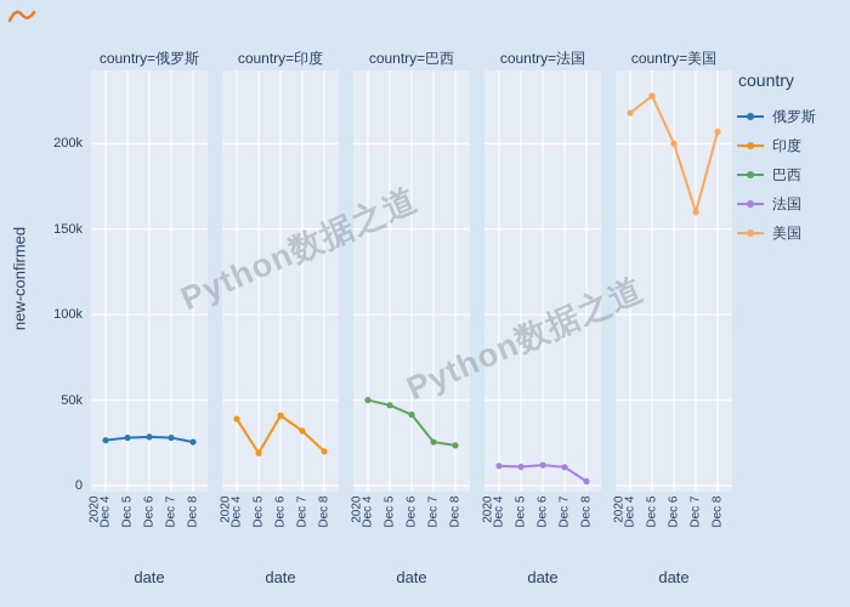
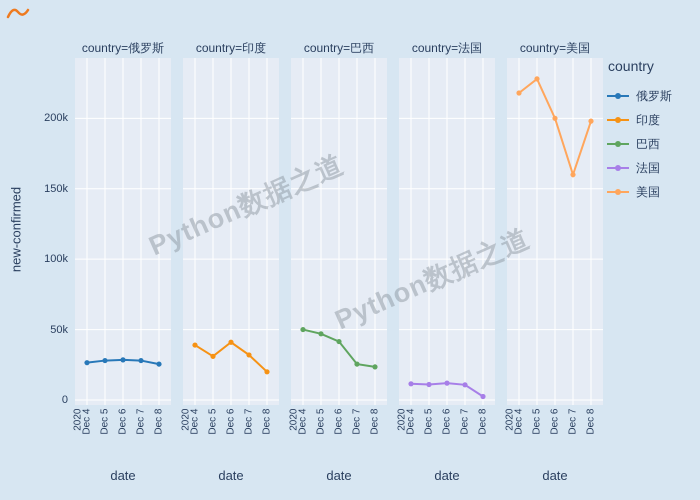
印度/Dec 5: 19k -> 31k
美国/Dec 8: 207k -> 198k
